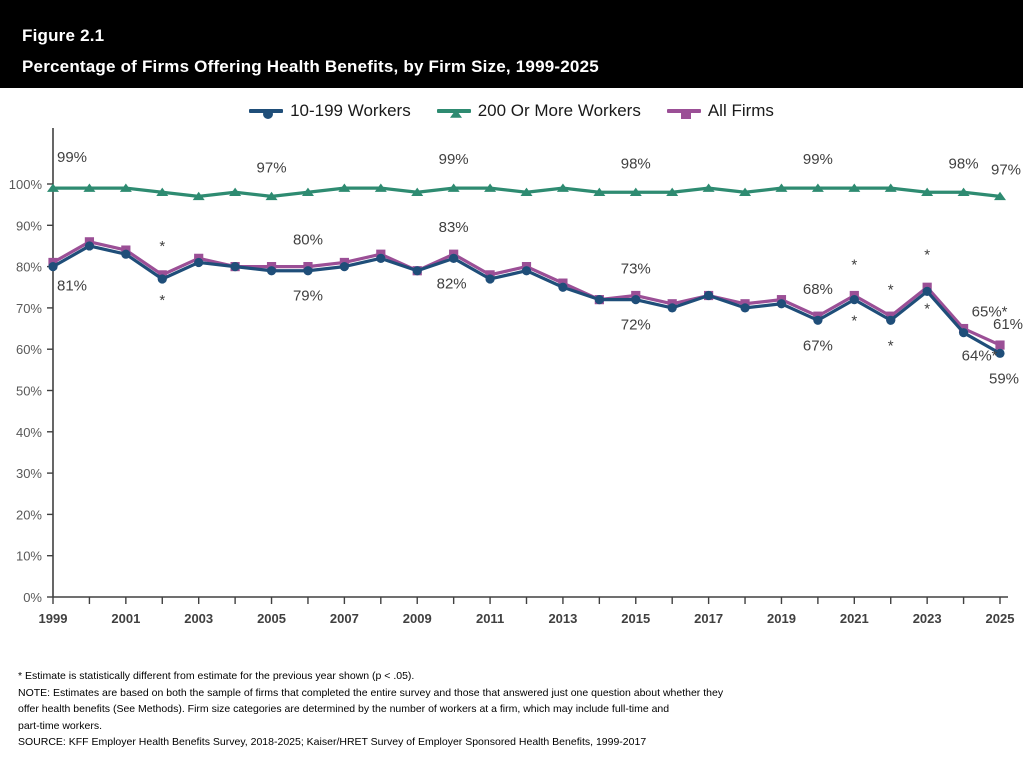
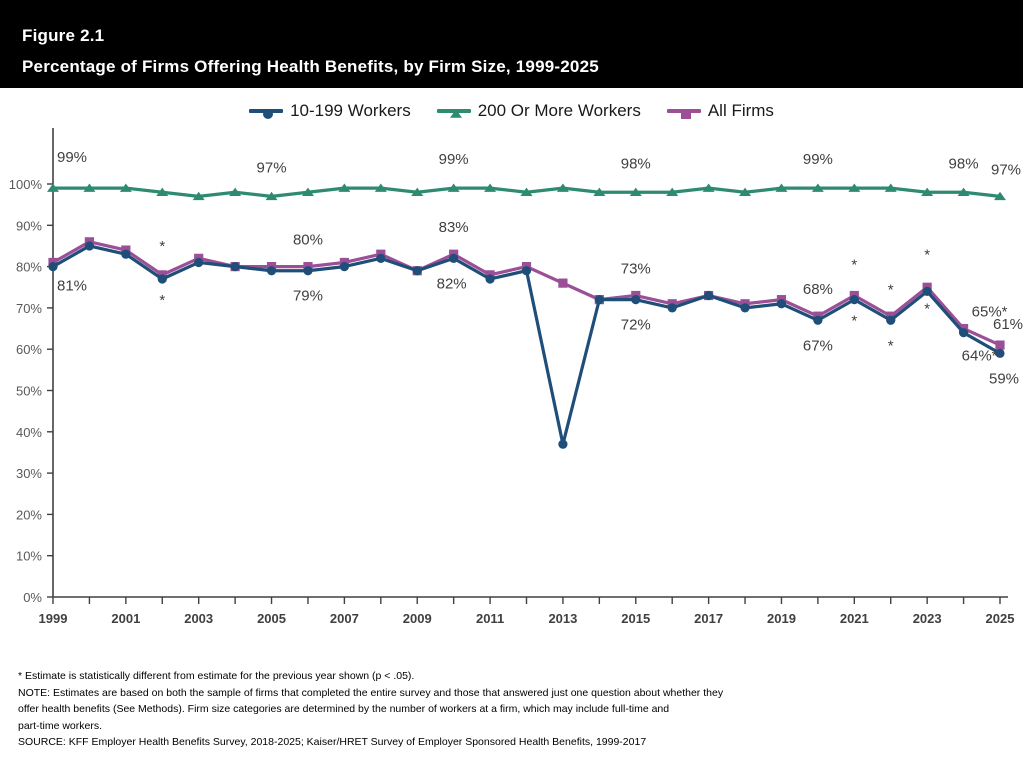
10-199 Workers/2013: 75% -> 37%
